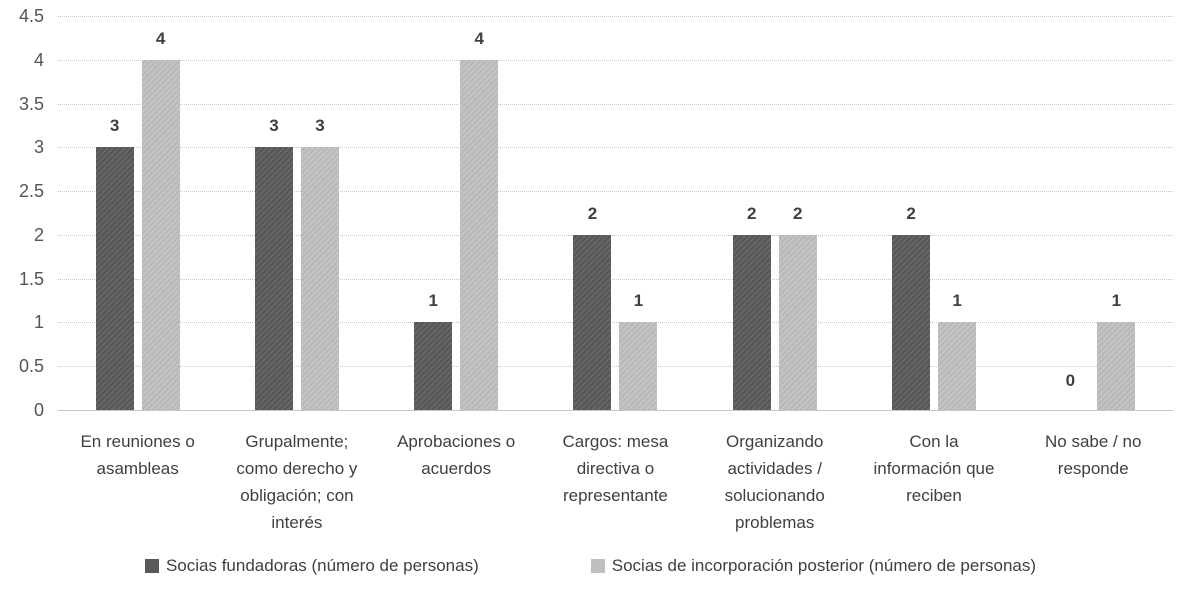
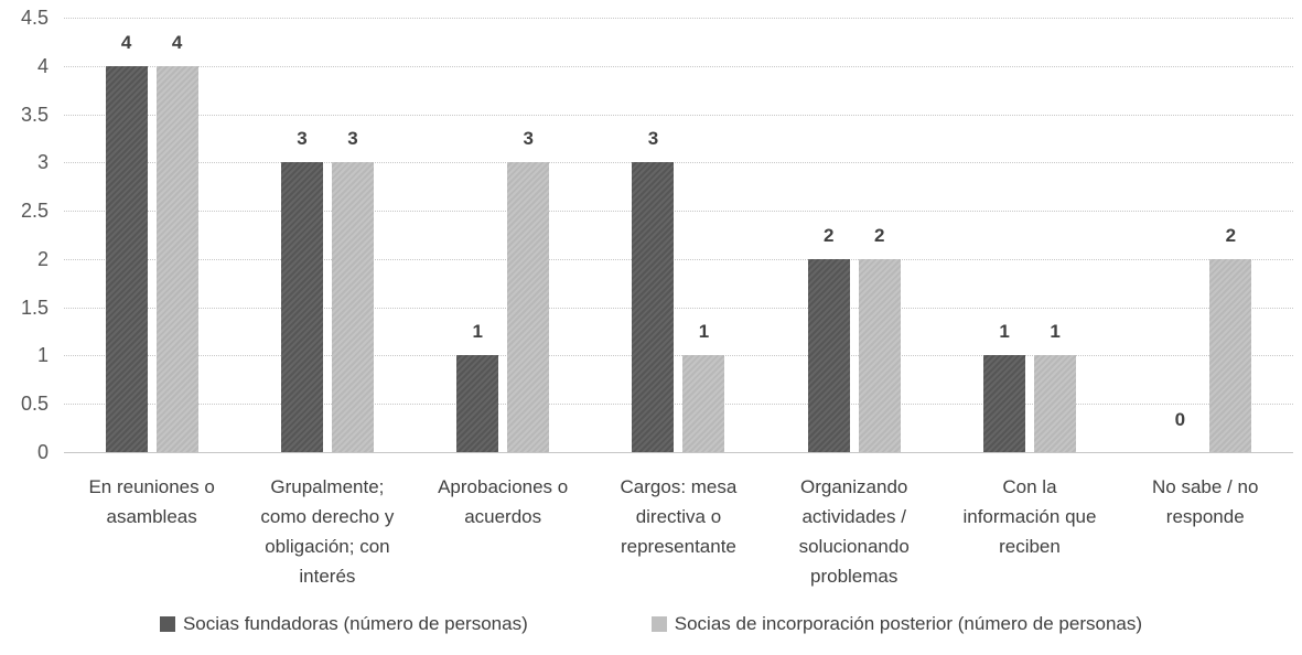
Socias fundadoras (número de personas)/En reuniones o asambleas: 3 -> 4
Socias de incorporación posterior (número de personas)/Aprobaciones o acuerdos: 4 -> 3
Socias fundadoras (número de personas)/Cargos: mesa directiva o representante: 2 -> 3
Socias fundadoras (número de personas)/Con la información que reciben: 2 -> 1
Socias de incorporación posterior (número de personas)/No sabe / no responde: 1 -> 2
